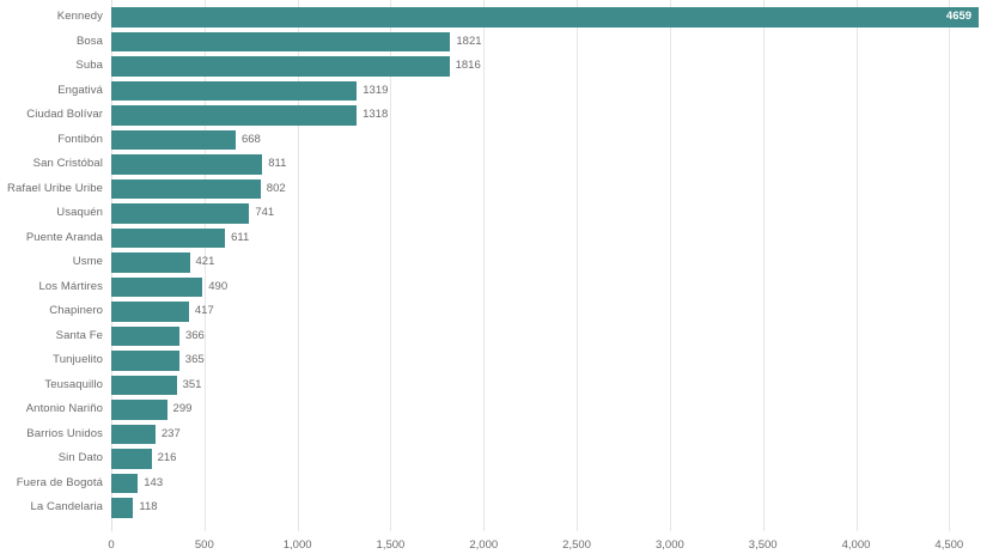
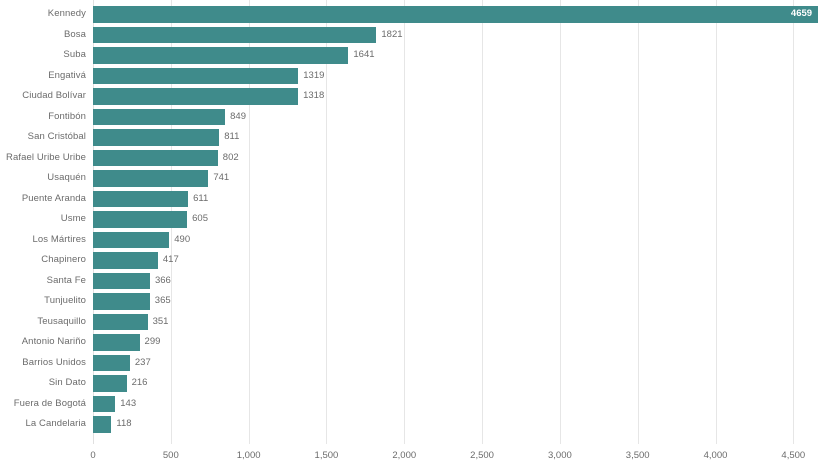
Suba: 1816 -> 1641
Fontibón: 668 -> 849
Usme: 421 -> 605
